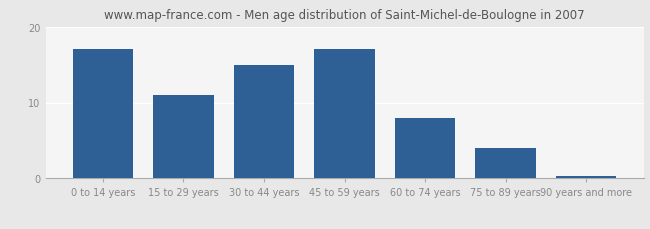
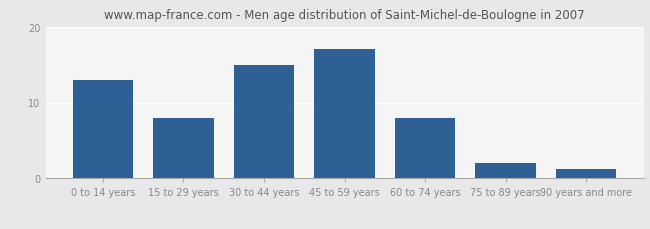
0 to 14 years: 17.0 -> 13.0
15 to 29 years: 11.0 -> 8.0
75 to 89 years: 4.0 -> 2.0
90 years and more: 0.3 -> 1.2
